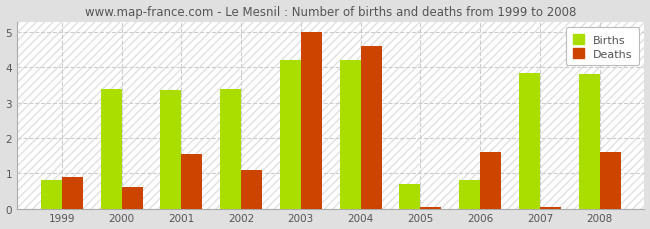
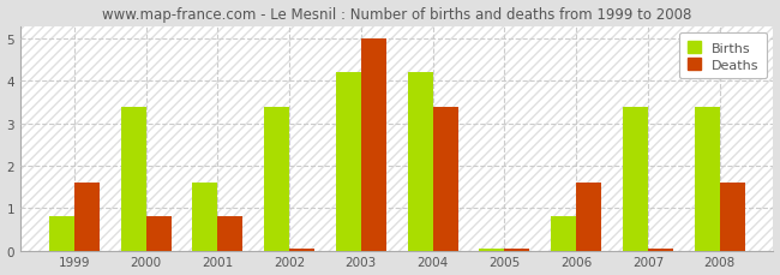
Deaths/1999: 0.90 -> 1.60
Deaths/2000: 0.60 -> 0.80
Births/2001: 3.35 -> 1.60
Deaths/2001: 1.55 -> 0.80
Deaths/2002: 1.10 -> 0.05
Deaths/2004: 4.60 -> 3.40
Births/2005: 0.70 -> 0.05
Births/2007: 3.85 -> 3.40
Births/2008: 3.80 -> 3.40
